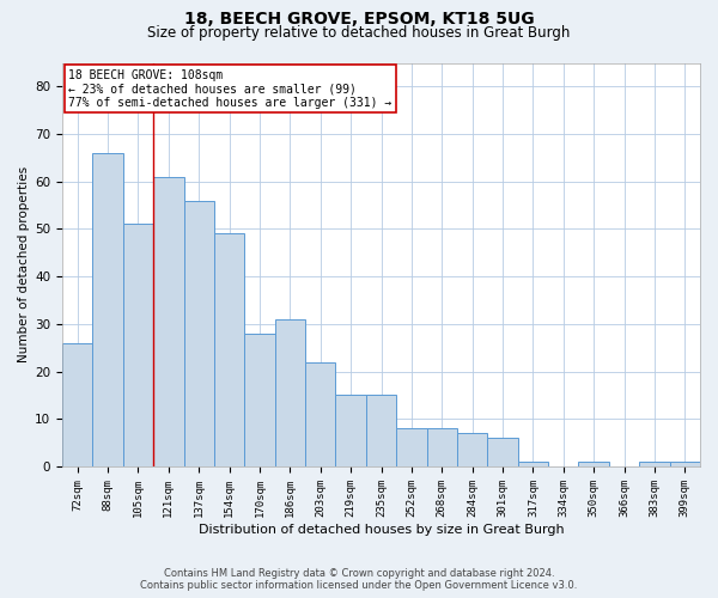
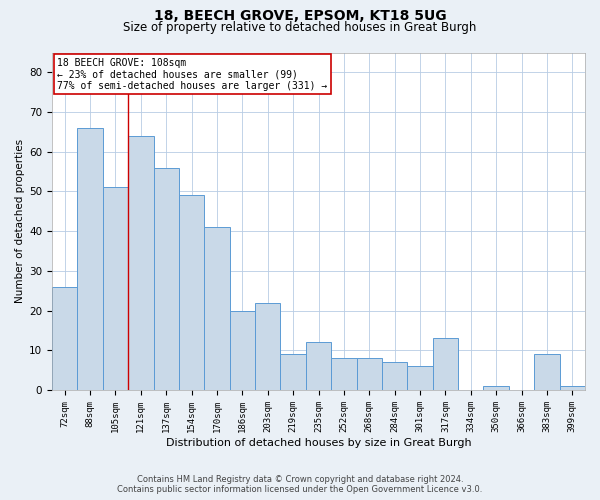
121sqm: 61 -> 64
170sqm: 28 -> 41
186sqm: 31 -> 20
219sqm: 15 -> 9
235sqm: 15 -> 12
317sqm: 1 -> 13
383sqm: 1 -> 9
